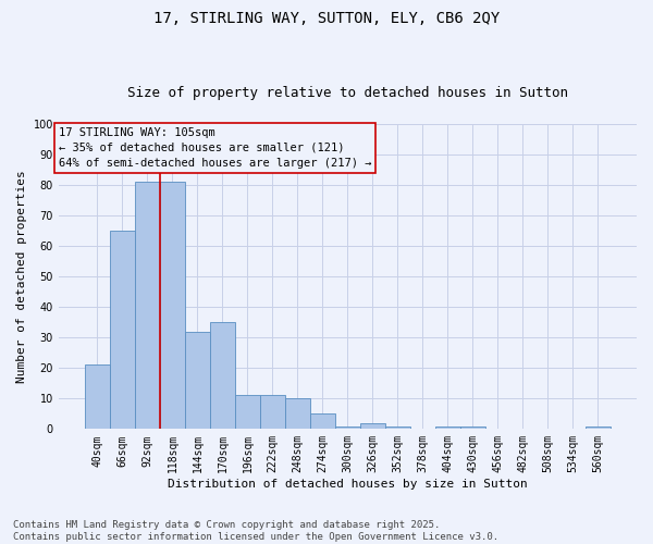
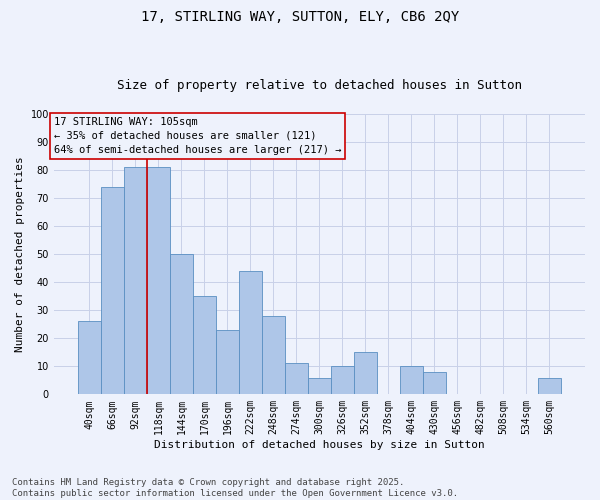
40sqm: 21 -> 26
66sqm: 65 -> 74
144sqm: 32 -> 50
196sqm: 11 -> 23
222sqm: 11 -> 44
248sqm: 10 -> 28
274sqm: 5 -> 11
300sqm: 1 -> 6
326sqm: 2 -> 10
352sqm: 1 -> 15
404sqm: 1 -> 10
430sqm: 1 -> 8
560sqm: 1 -> 6
